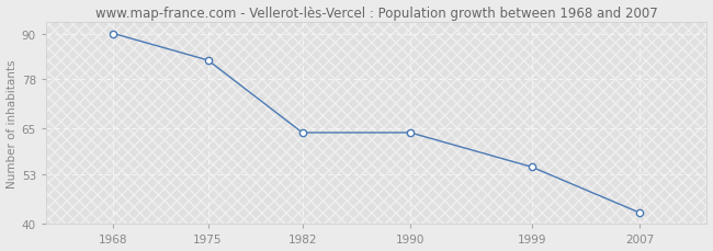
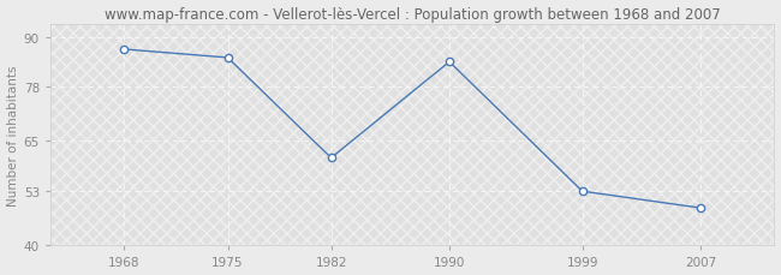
1968: 90 -> 87
1975: 83 -> 85
1982: 64 -> 61
1990: 64 -> 84
1999: 55 -> 53
2007: 43 -> 49
